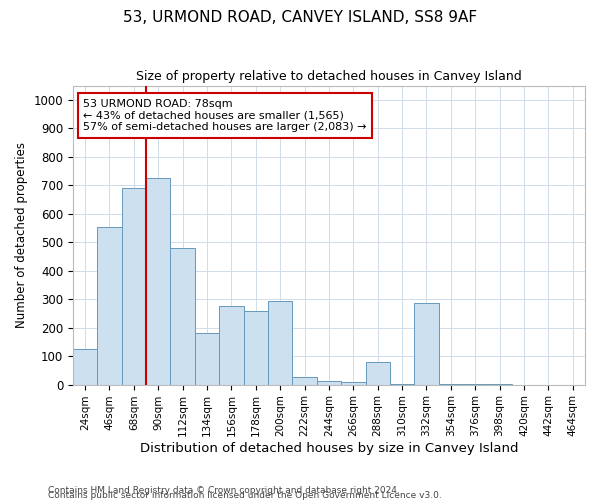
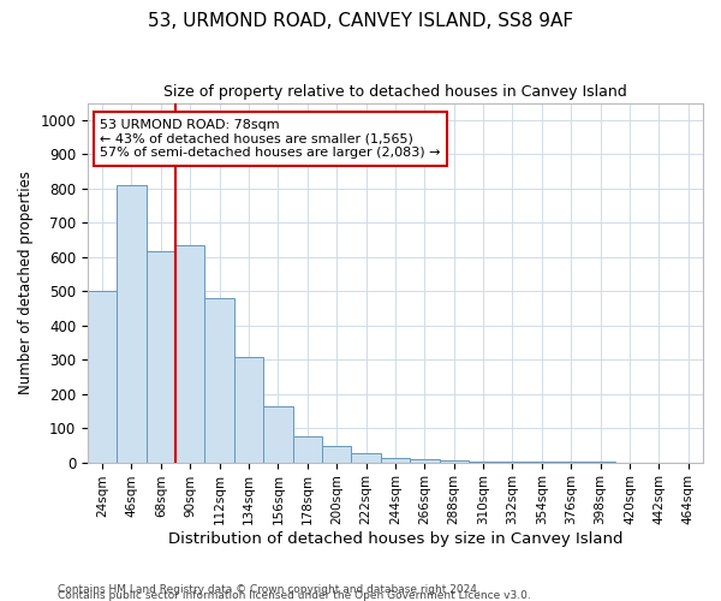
24sqm: 125 -> 500
46sqm: 555 -> 808
68sqm: 690 -> 617
90sqm: 725 -> 633
134sqm: 180 -> 308
156sqm: 275 -> 162
178sqm: 260 -> 75
200sqm: 295 -> 46
288sqm: 80 -> 5
332sqm: 285 -> 2
